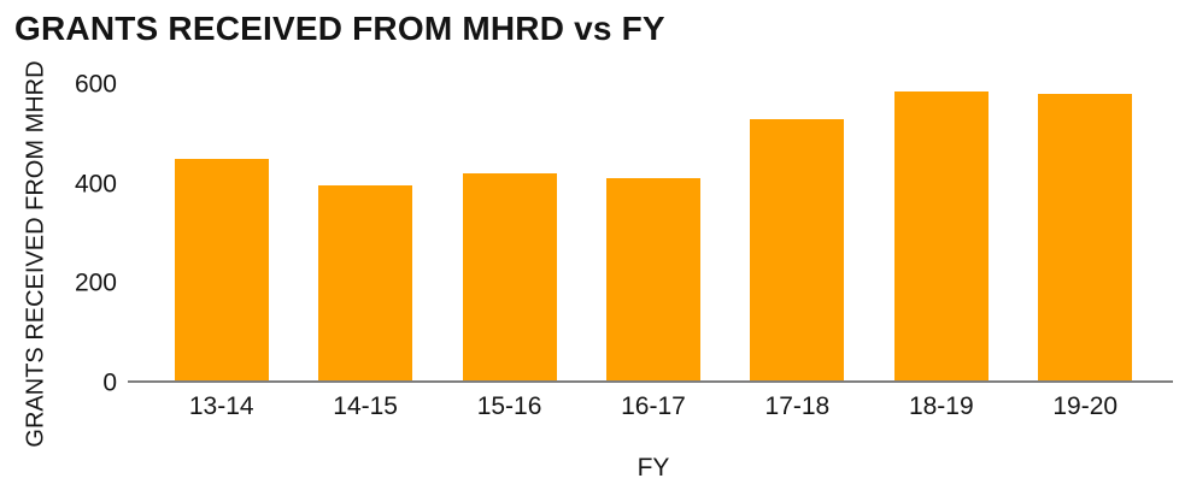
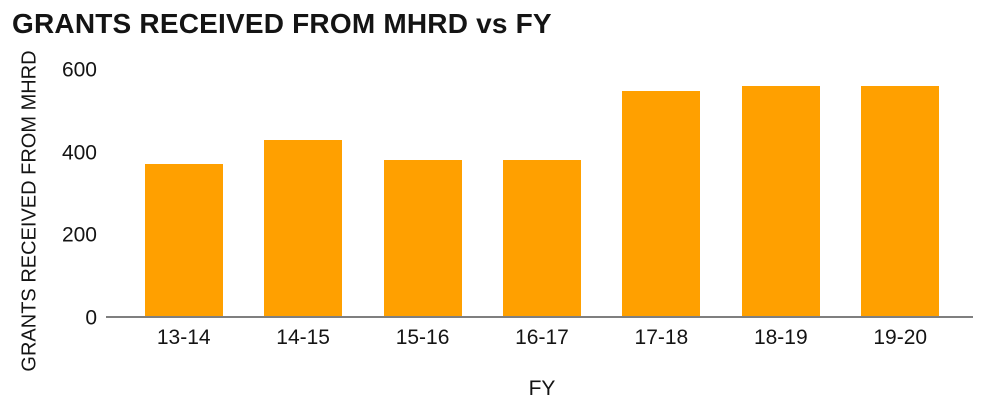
13-14: 450 -> 370
14-15: 400 -> 430
15-16: 420 -> 380
16-17: 410 -> 380
17-18: 530 -> 550
18-19: 580 -> 560
19-20: 580 -> 560
